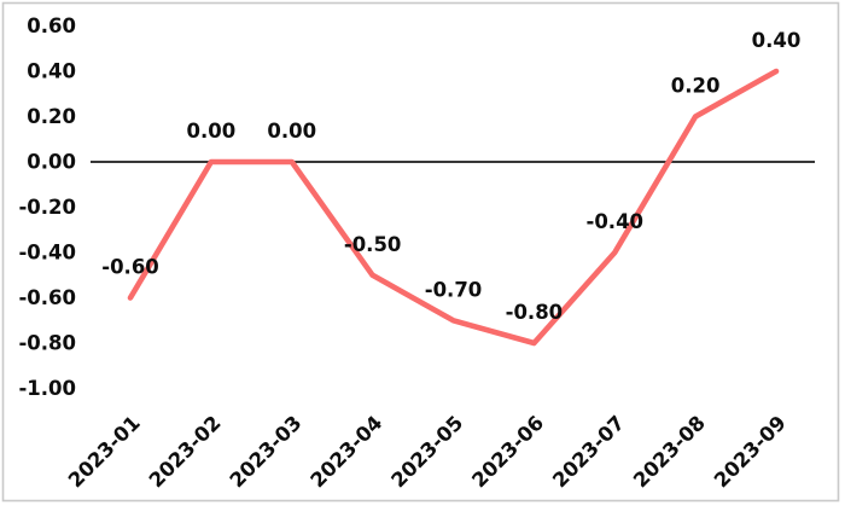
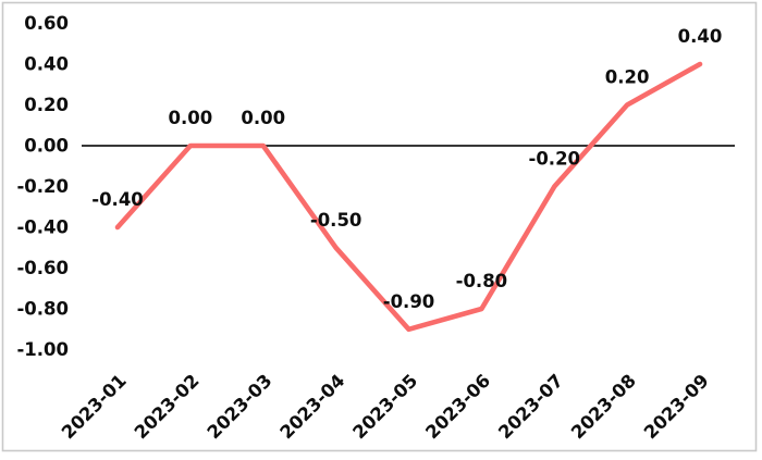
2023-01: -0.60 -> -0.40
2023-05: -0.70 -> -0.90
2023-07: -0.40 -> -0.20
